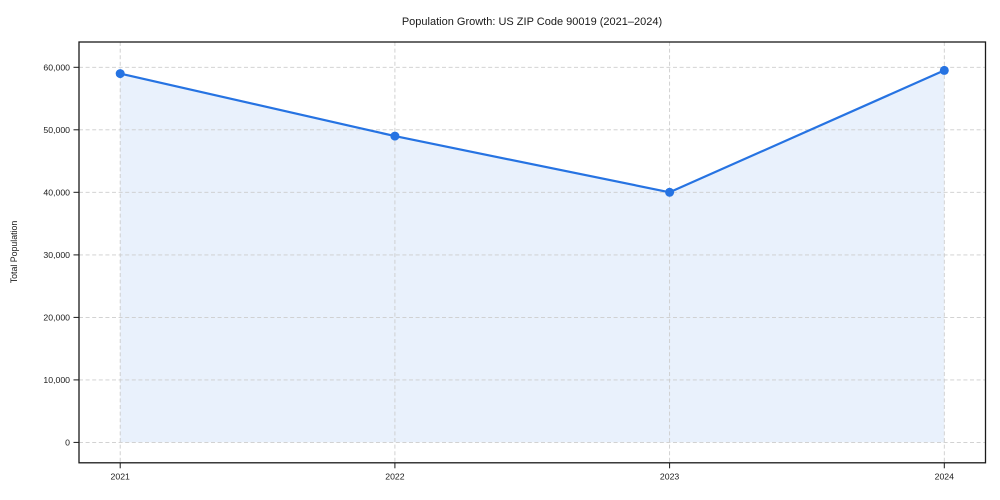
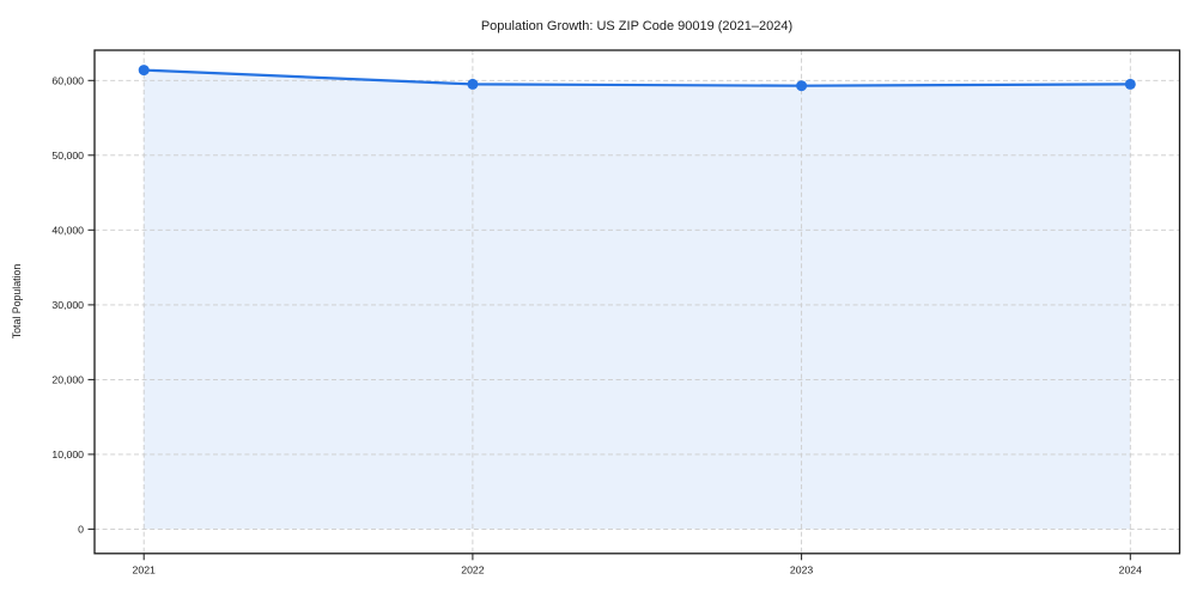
2021: 59000 -> 61000
2022: 49000 -> 60000
2023: 40000 -> 59000
